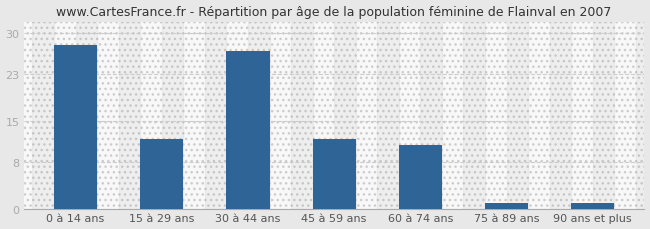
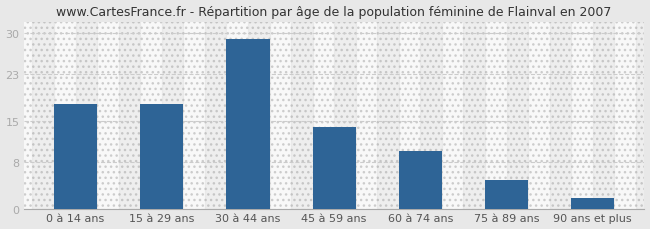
0 à 14 ans: 28 -> 18
15 à 29 ans: 12 -> 18
30 à 44 ans: 27 -> 29
45 à 59 ans: 12 -> 14
60 à 74 ans: 11 -> 10
75 à 89 ans: 1 -> 5
90 ans et plus: 1 -> 2
